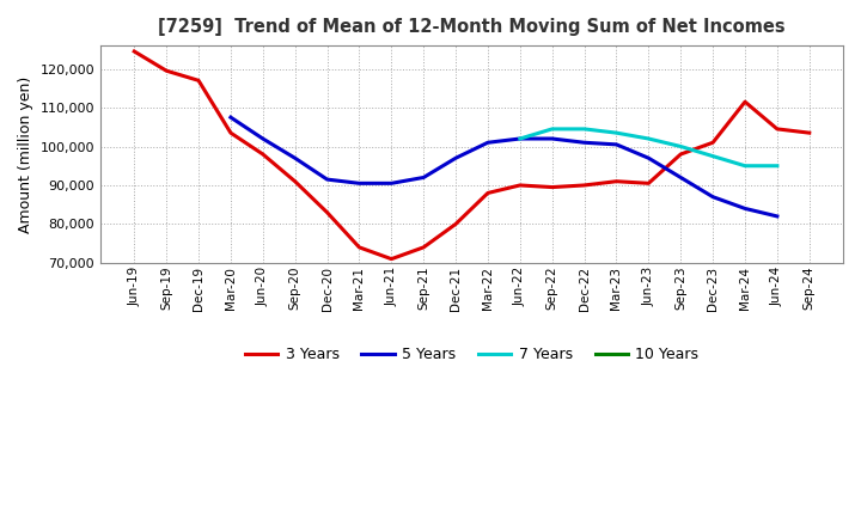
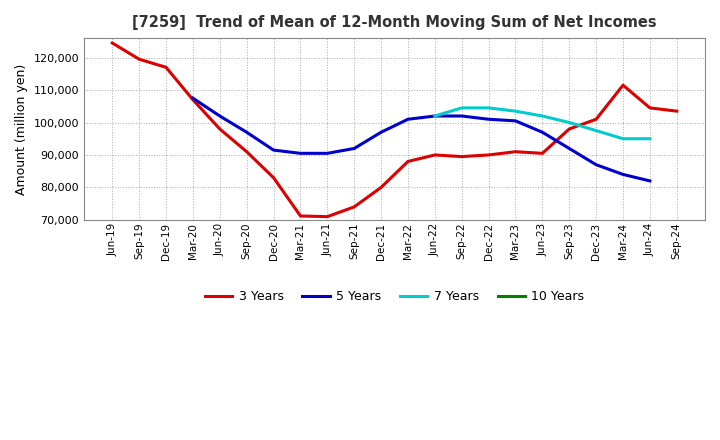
3 Years/Mar-20: 103,500 -> 107,000
3 Years/Mar-21: 74,000 -> 71,200
